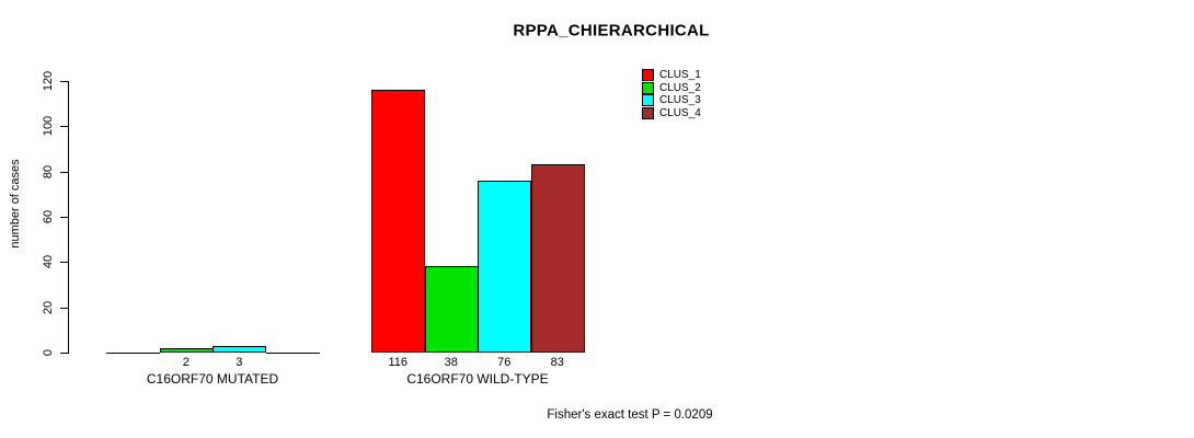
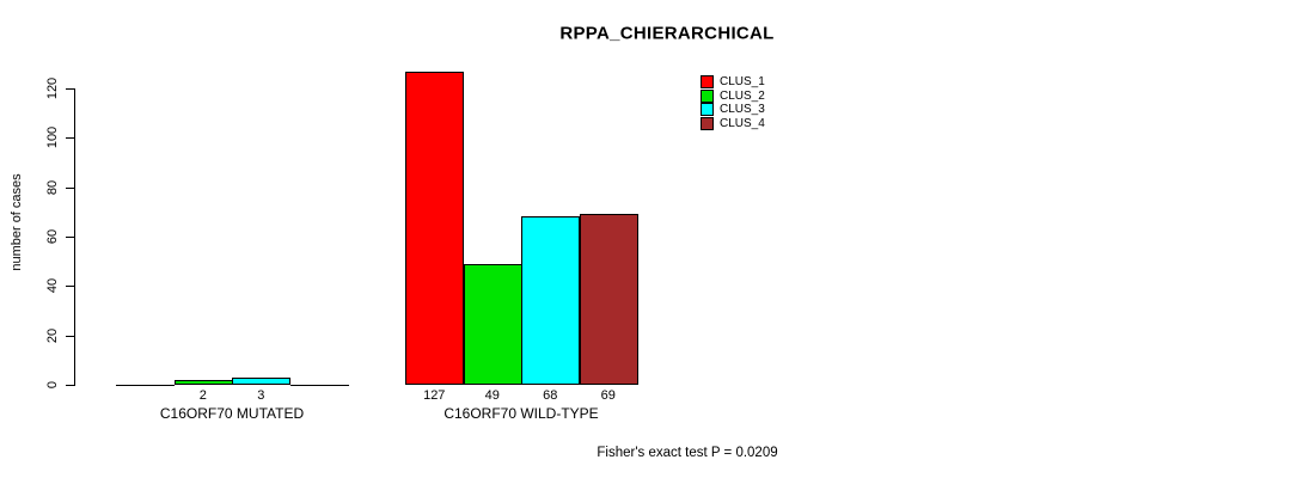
CLUS_1/C16ORF70 WILD-TYPE: 116 -> 127
CLUS_2/C16ORF70 WILD-TYPE: 38 -> 49
CLUS_3/C16ORF70 WILD-TYPE: 76 -> 68
CLUS_4/C16ORF70 WILD-TYPE: 83 -> 69
